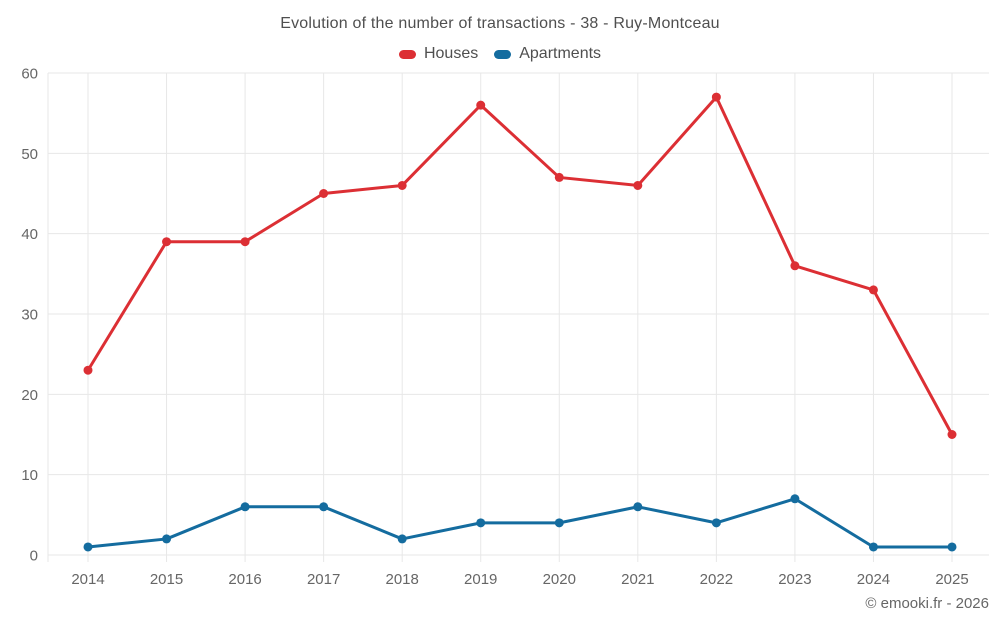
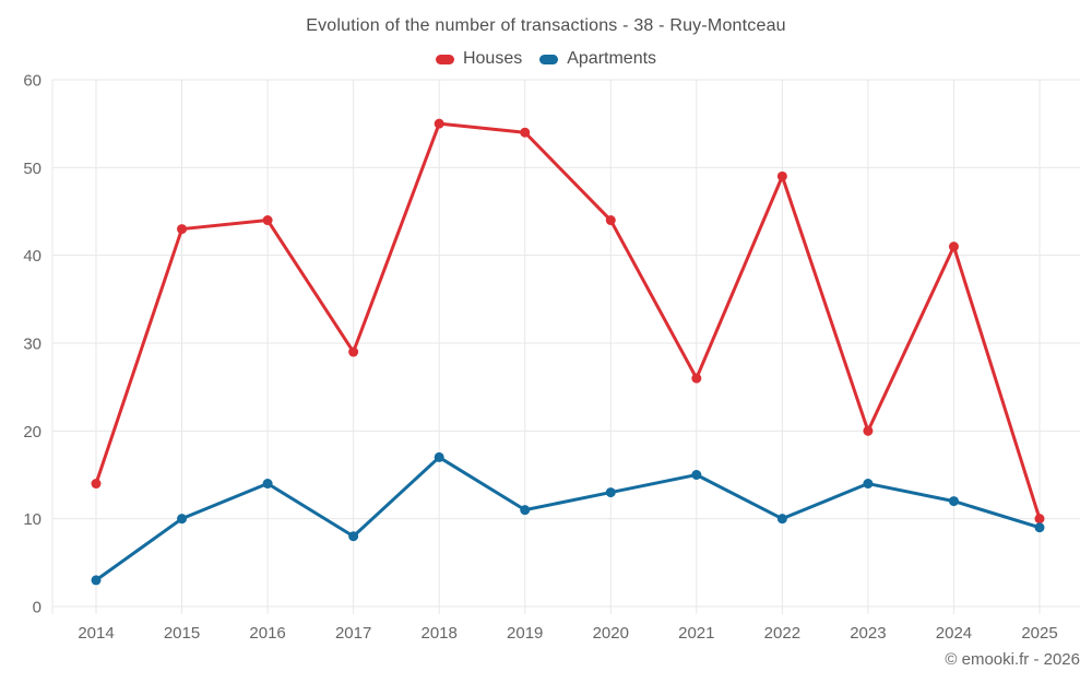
Houses/2014: 23 -> 14
Apartments/2014: 1 -> 3
Houses/2015: 39 -> 43
Apartments/2015: 2 -> 10
Houses/2016: 39 -> 44
Apartments/2016: 6 -> 14
Houses/2017: 45 -> 29
Apartments/2017: 6 -> 8
Houses/2018: 46 -> 55
Apartments/2018: 2 -> 17
Houses/2019: 56 -> 54
Apartments/2019: 4 -> 11
Houses/2020: 47 -> 44
Apartments/2020: 4 -> 13
Houses/2021: 46 -> 26
Apartments/2021: 6 -> 15
Houses/2022: 57 -> 49
Apartments/2022: 4 -> 10
Houses/2023: 36 -> 20
Apartments/2023: 7 -> 14
Houses/2024: 33 -> 41
Apartments/2024: 1 -> 12
Houses/2025: 15 -> 10
Apartments/2025: 1 -> 9
